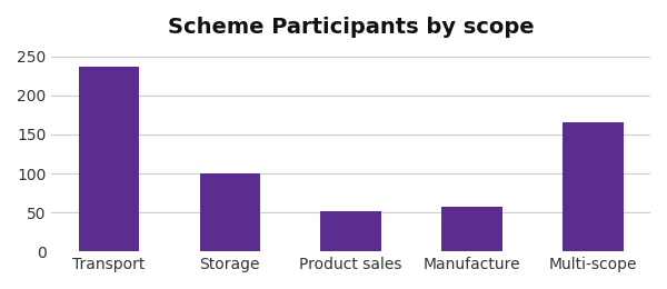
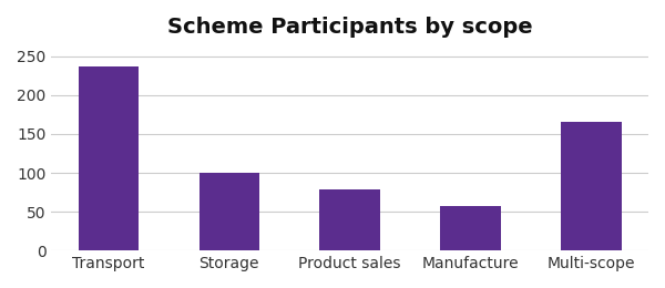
Product sales: 52 -> 78
